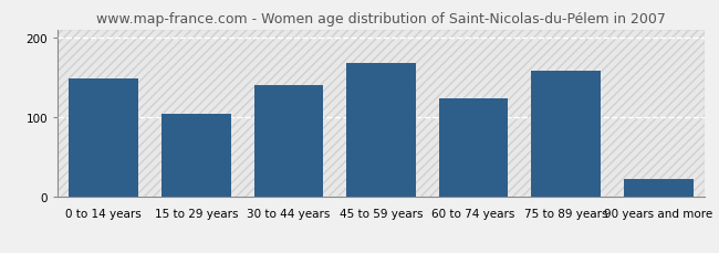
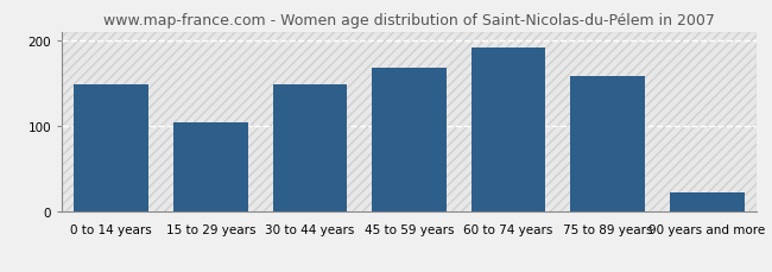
30 to 44 years: 140 -> 149
60 to 74 years: 124 -> 191
